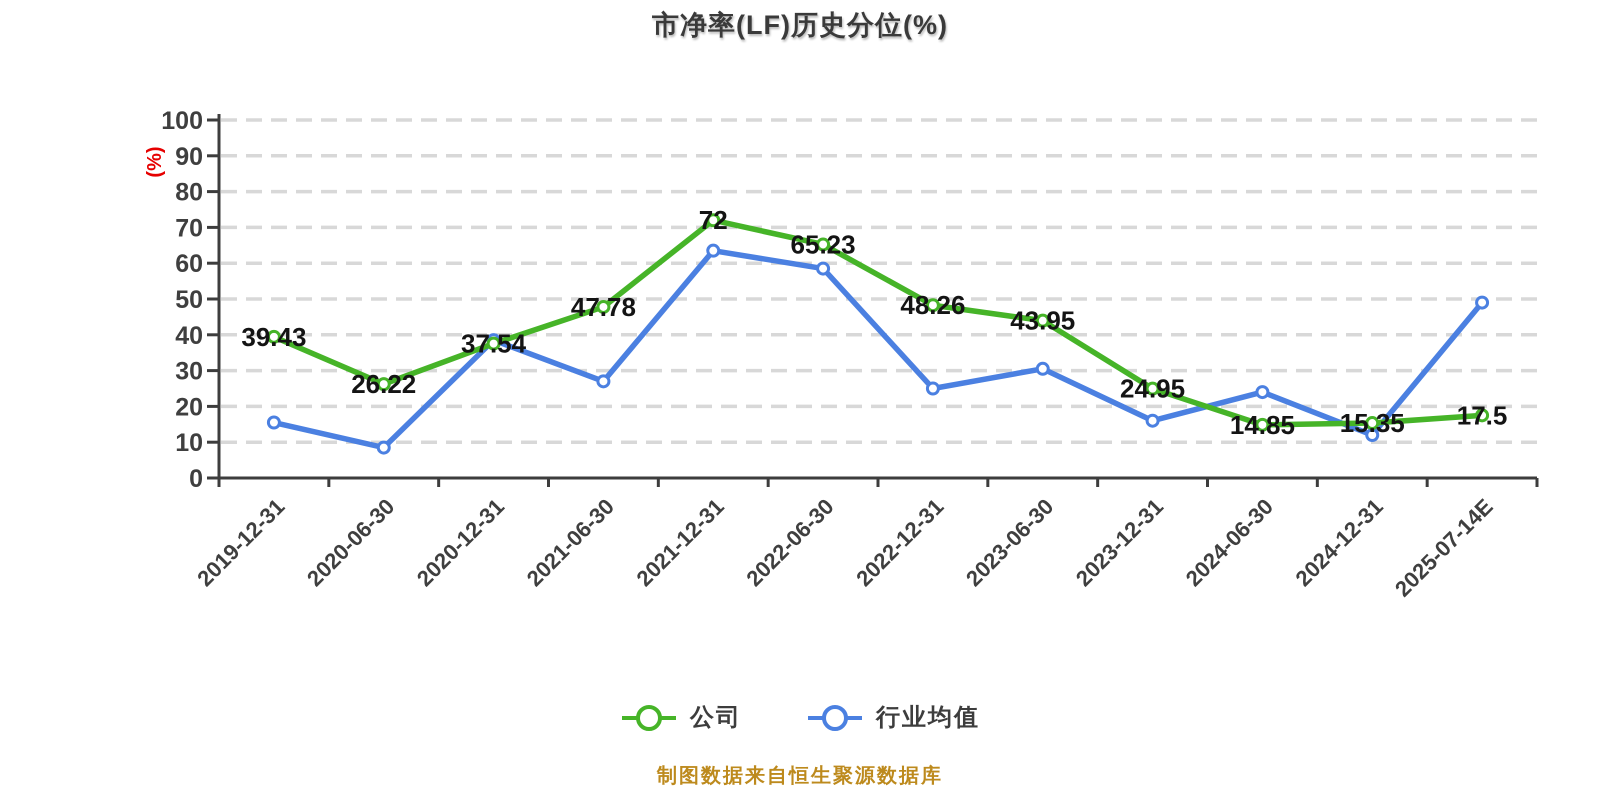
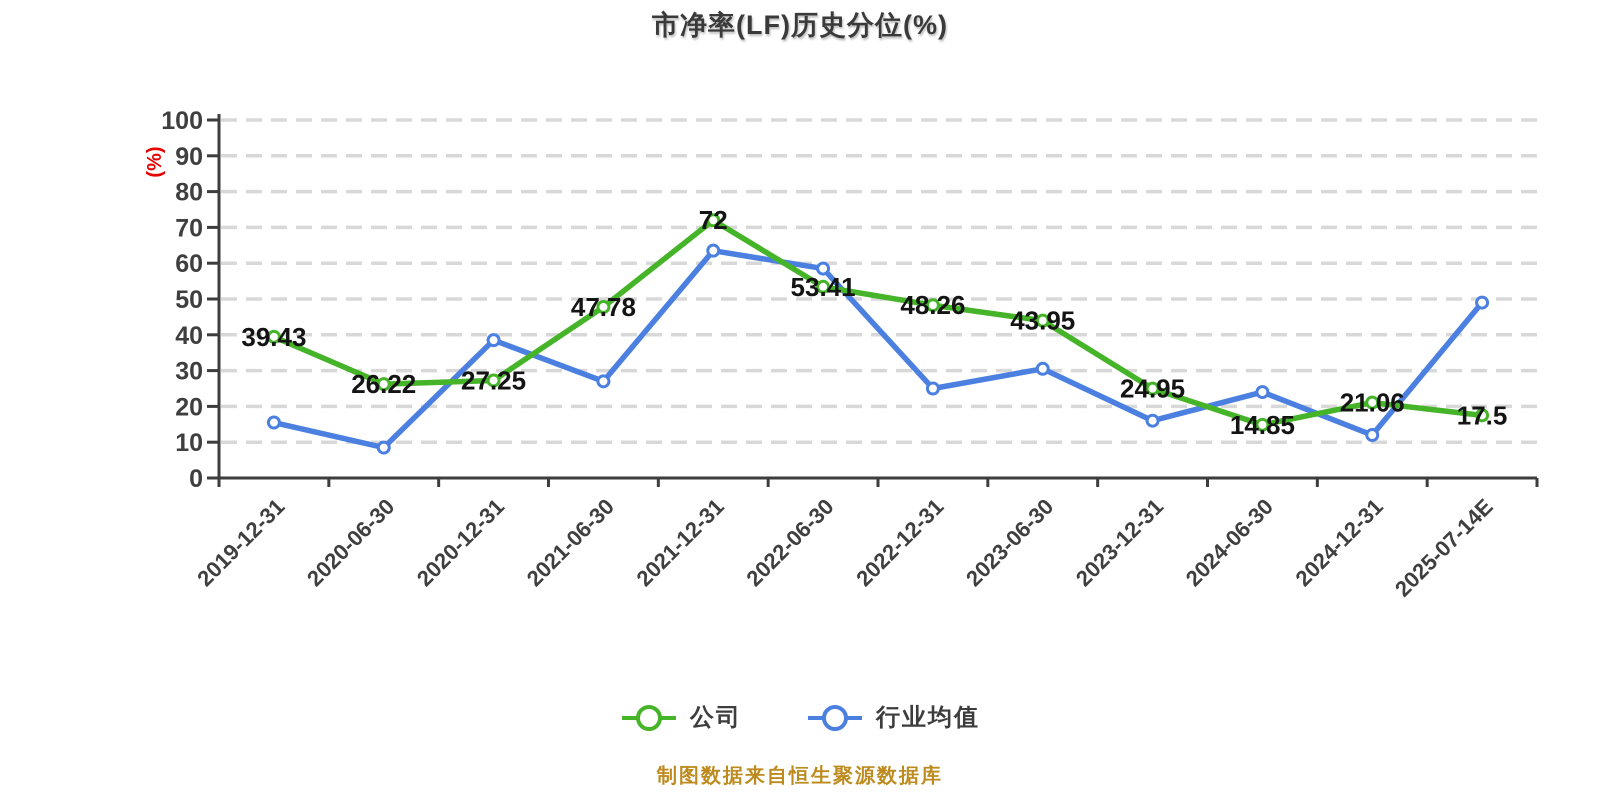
公司/2020-12-31: 37.54 -> 27.25
公司/2022-06-30: 65.23 -> 53.41
公司/2024-12-31: 15.35 -> 21.06
